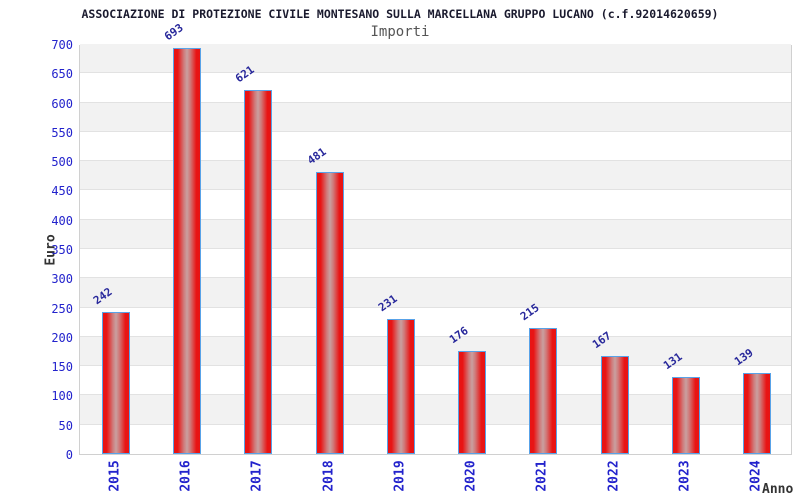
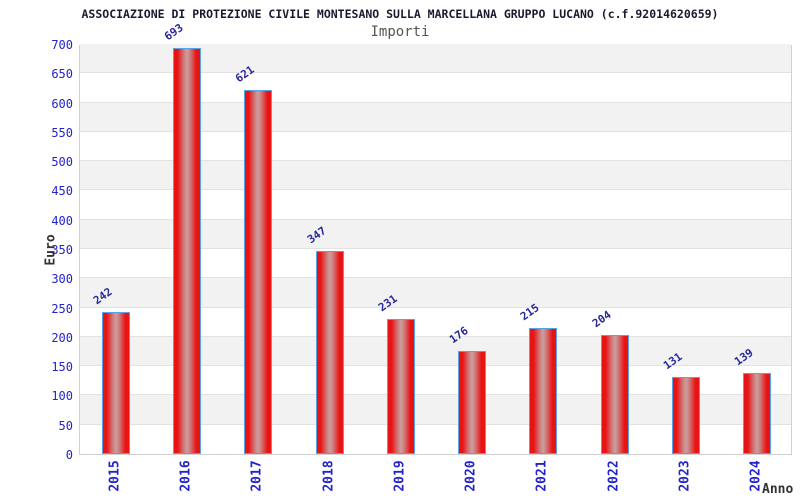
2018: 481 -> 347
2022: 167 -> 204
